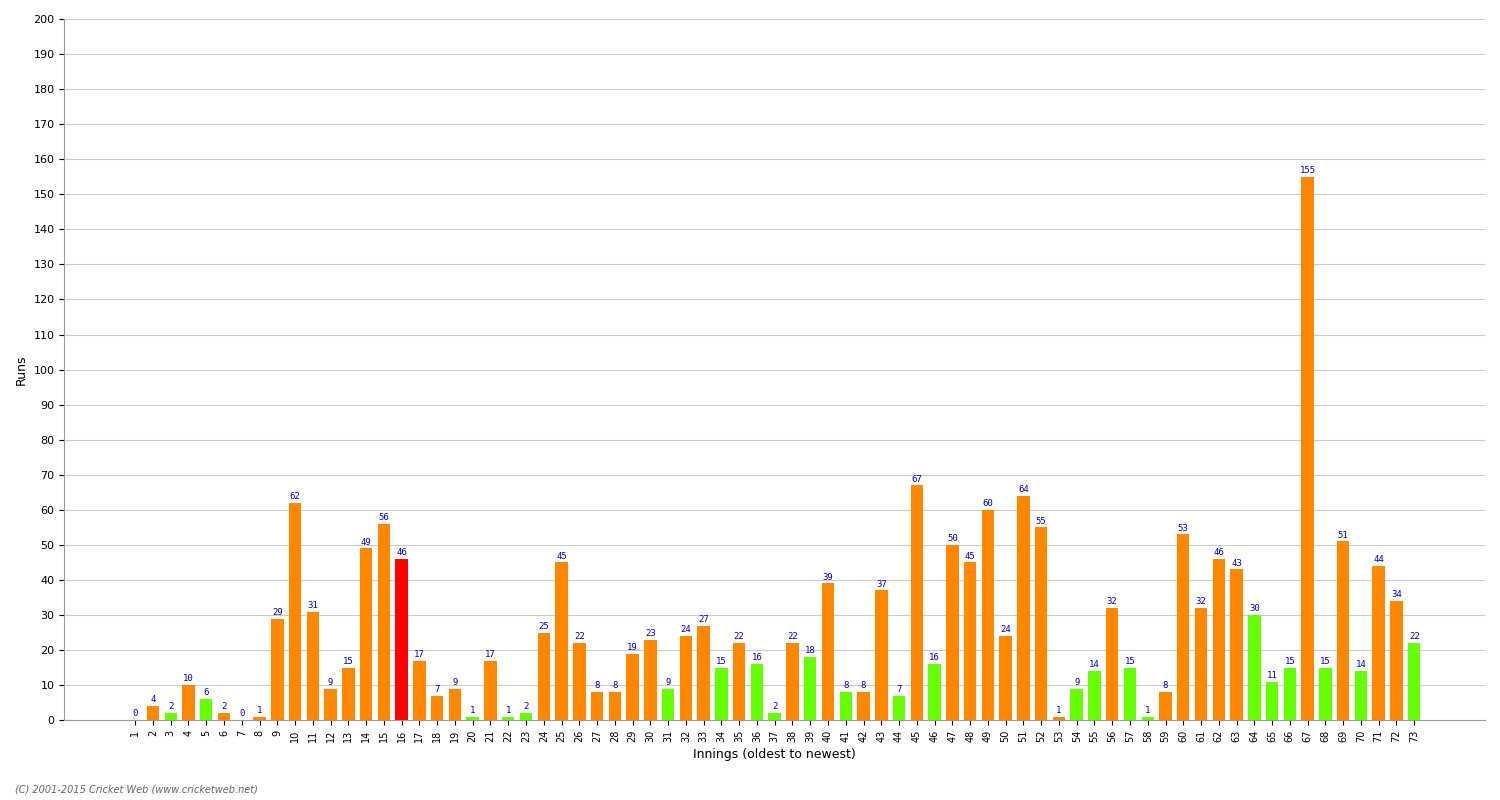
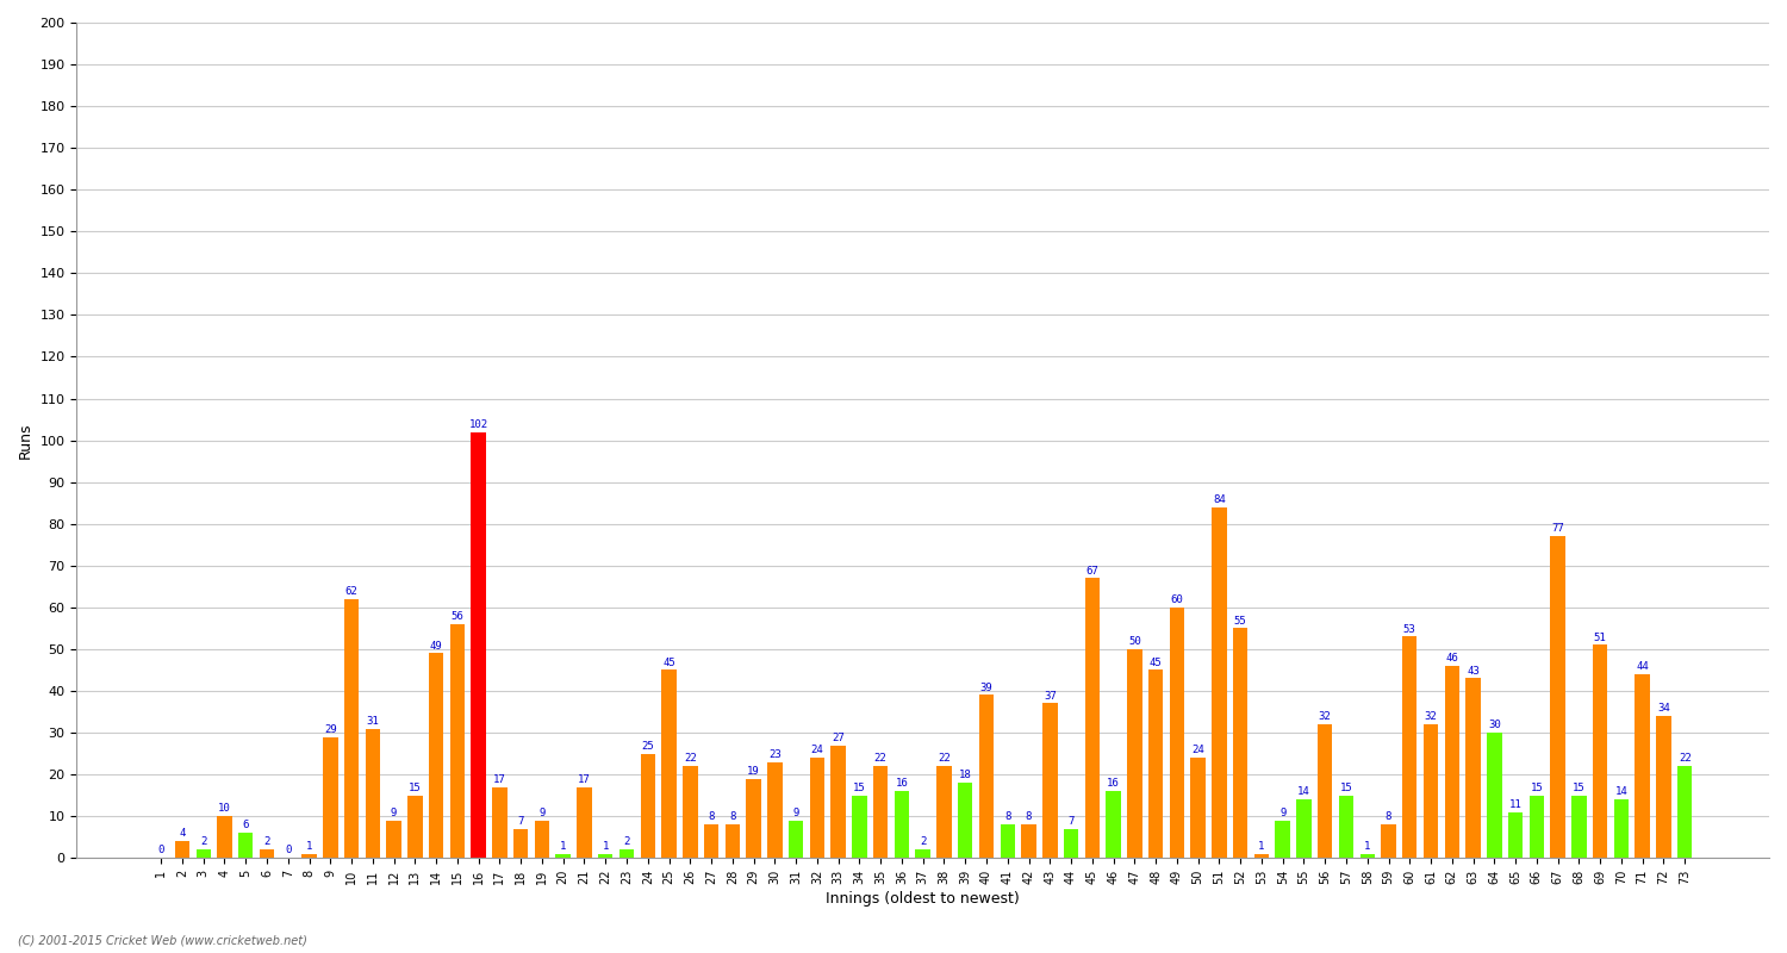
16: 46 -> 102
51: 64 -> 84
67: 155 -> 77
